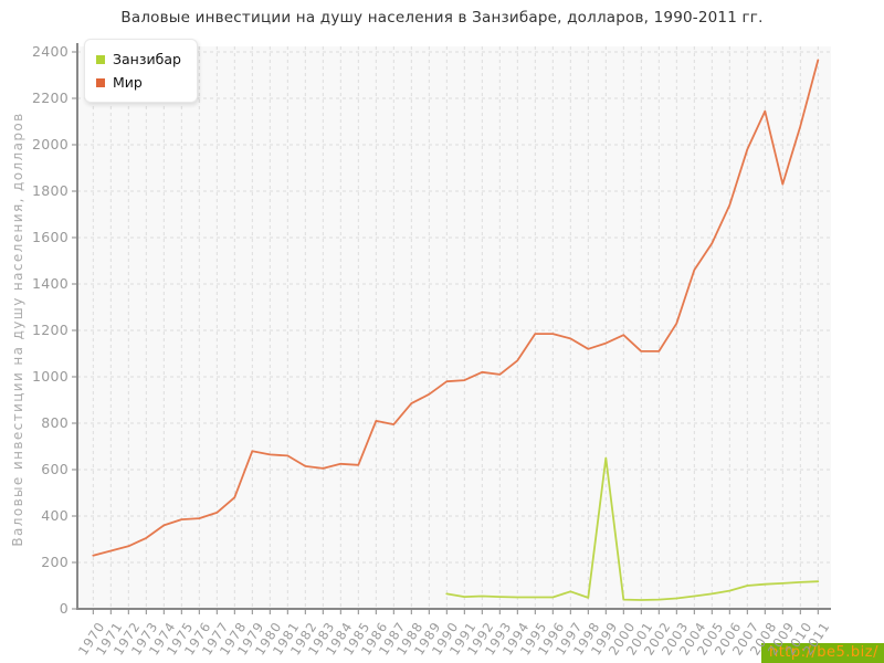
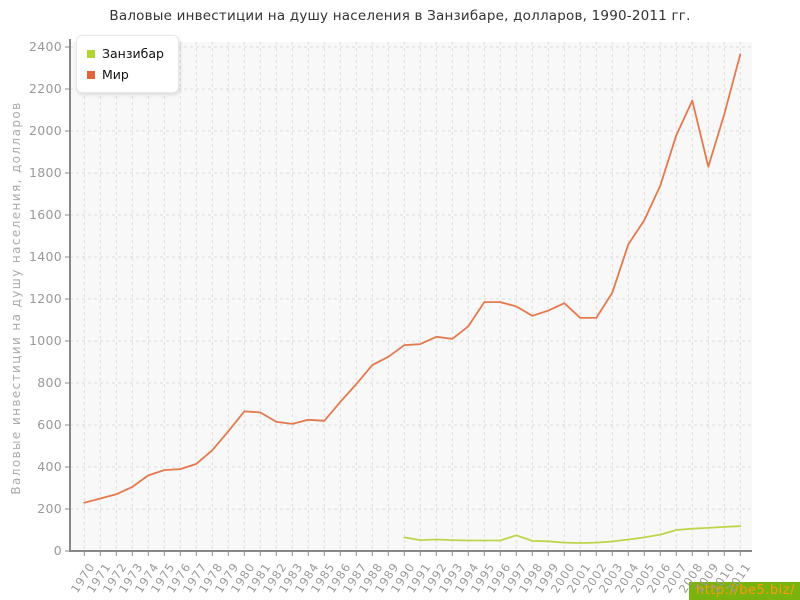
Мир/1979: 680 -> 570
Мир/1986: 810 -> 710
Занзибар/1999: 650 -> 50
